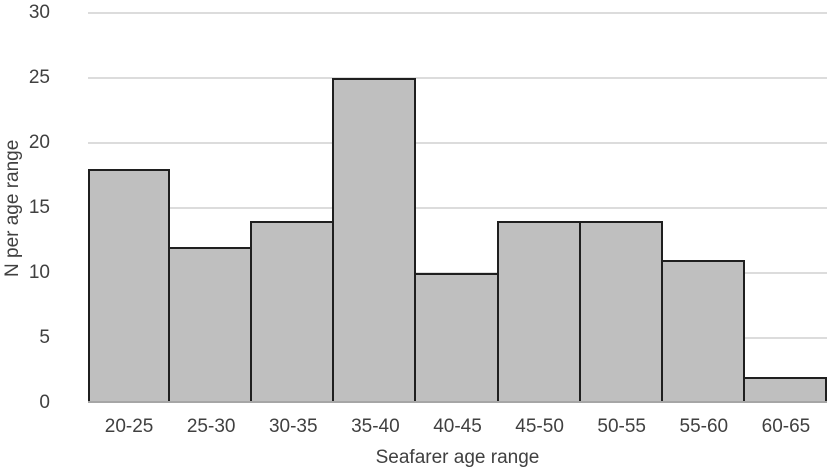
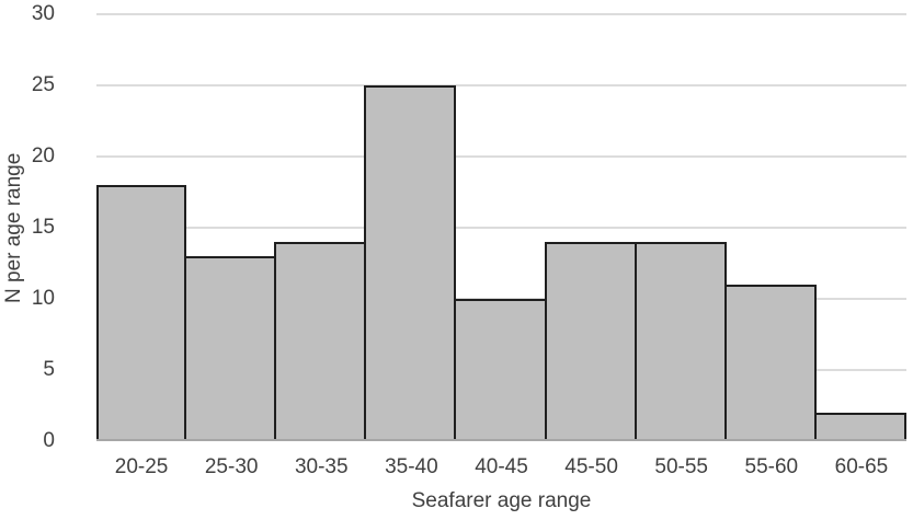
25-30: 12 -> 13
